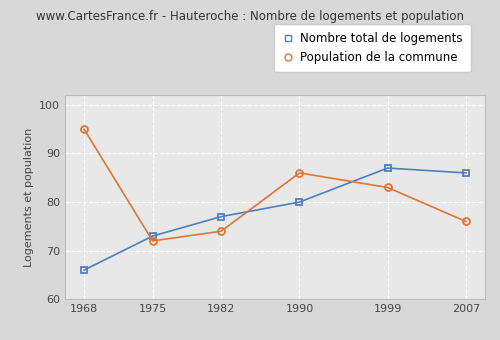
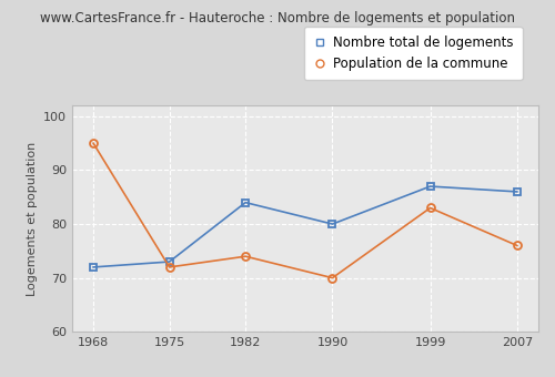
Nombre total de logements/1968: 66 -> 72
Nombre total de logements/1982: 77 -> 84
Population de la commune/1990: 86 -> 70
